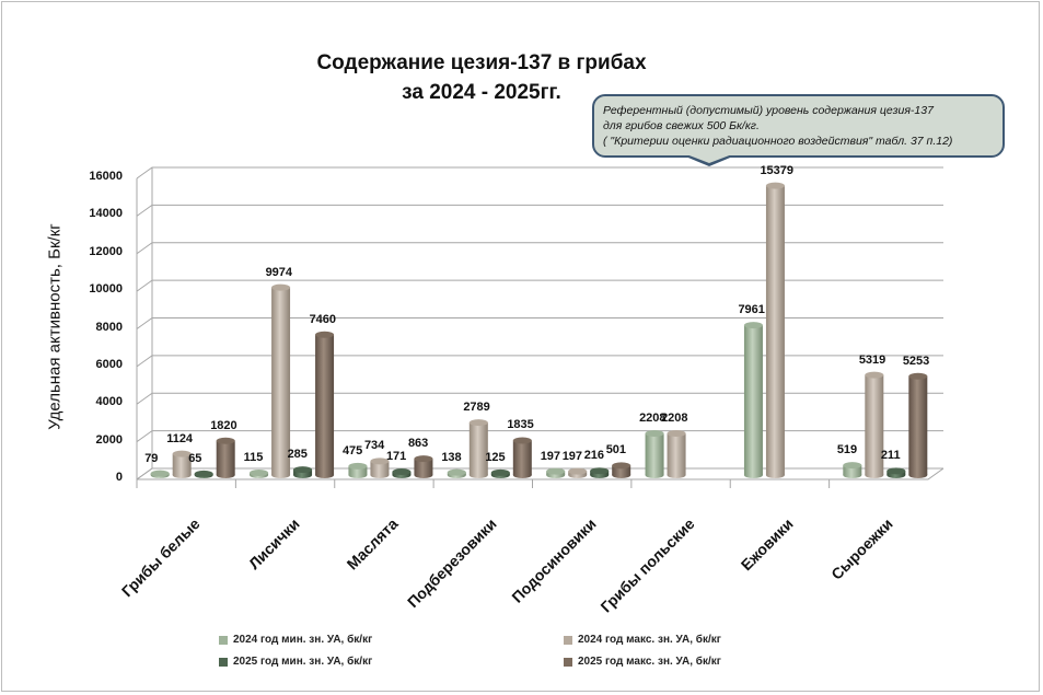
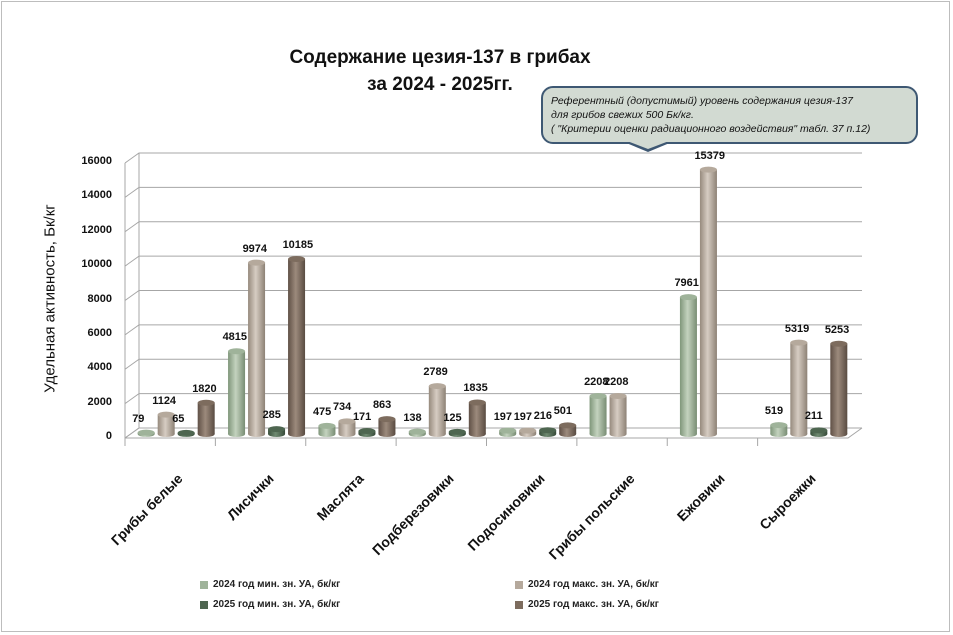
2024 год мин. зн. УА, бк/кг/Лисички: 115 -> 4815
2025 год макс. зн. УА, бк/кг/Лисички: 7460 -> 10185
